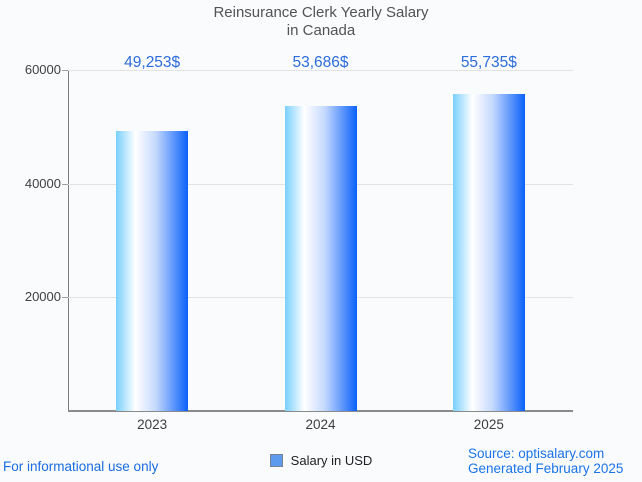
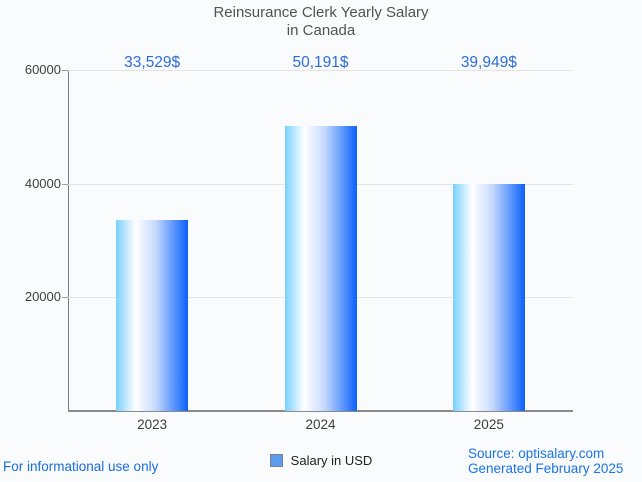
2023: 49,253 -> 33,529
2024: 53,686 -> 50,191
2025: 55,735 -> 39,949
